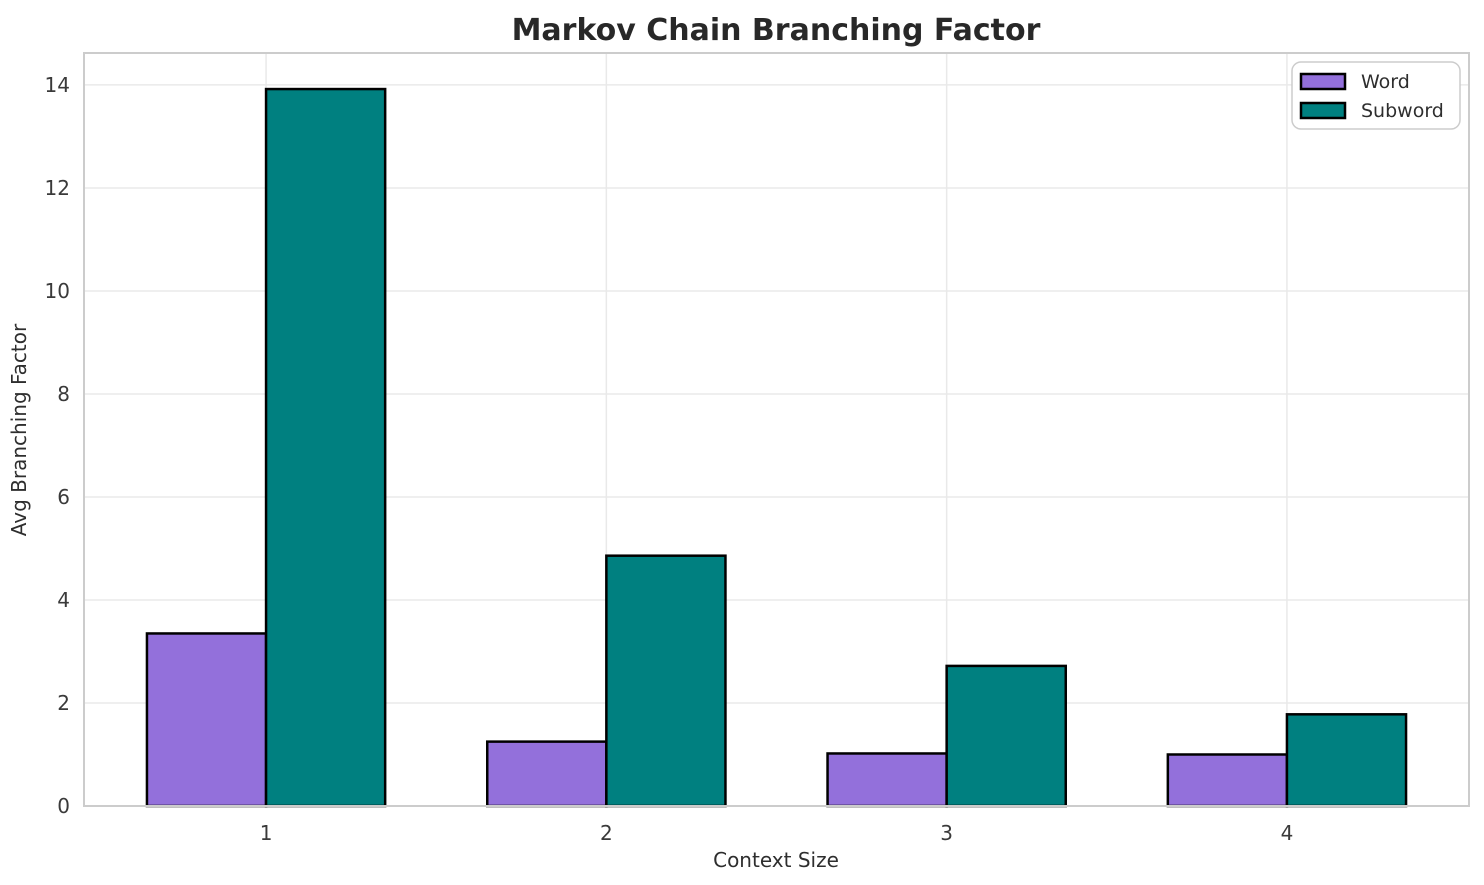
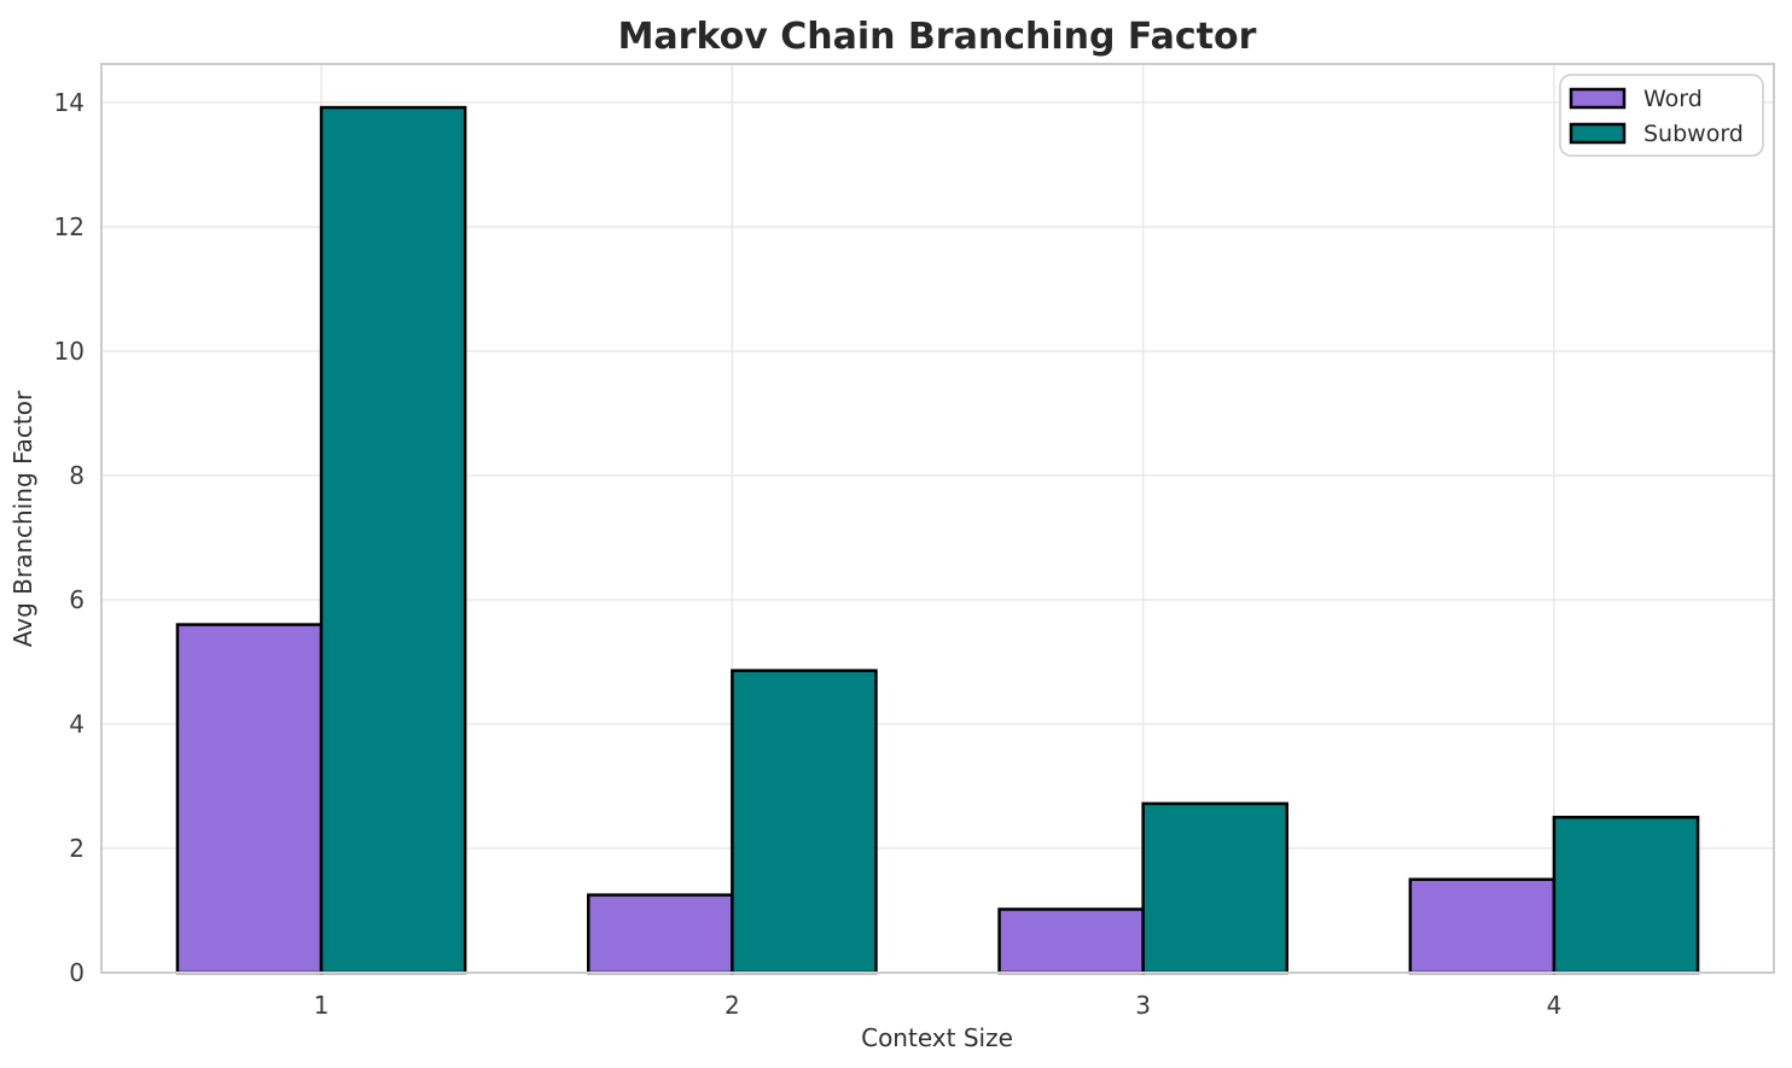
Word/1: 3.4 -> 5.6
Word/4: 1.0 -> 1.5
Subword/4: 1.8 -> 2.5
